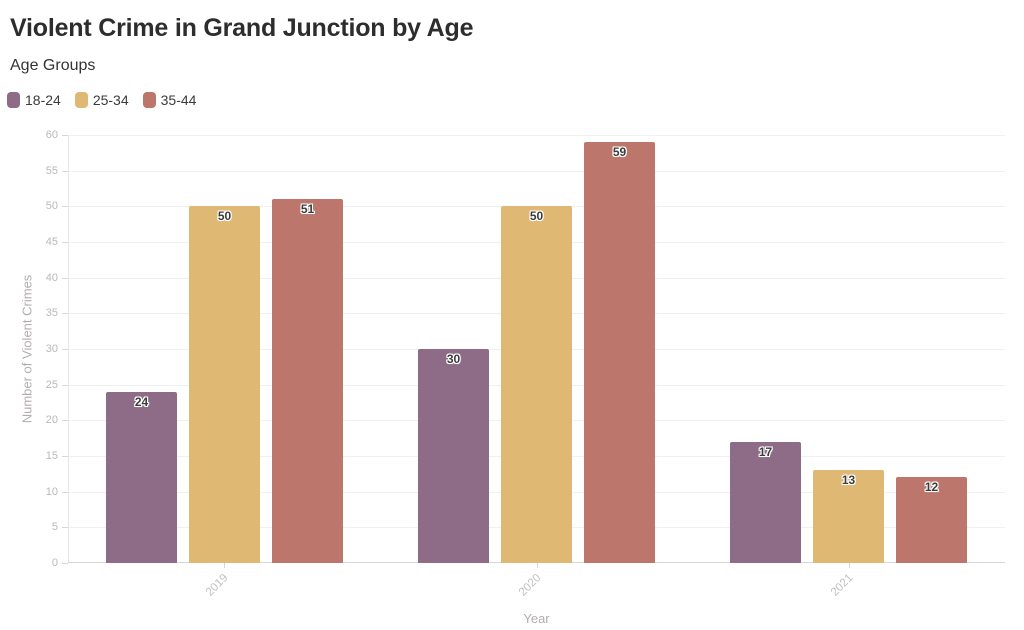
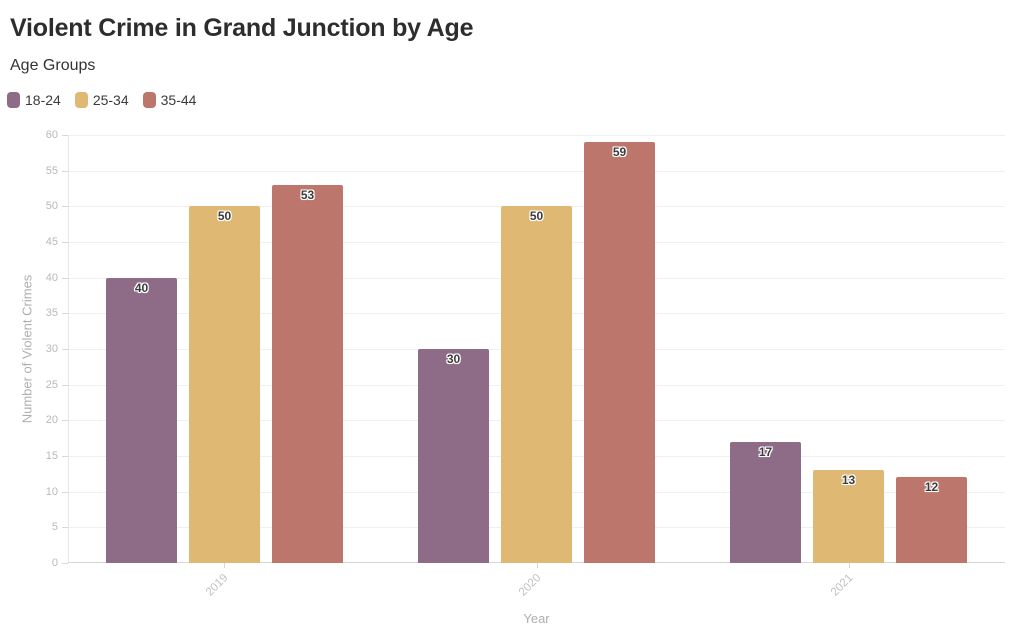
18-24/2019: 24 -> 40
35-44/2019: 51 -> 53
